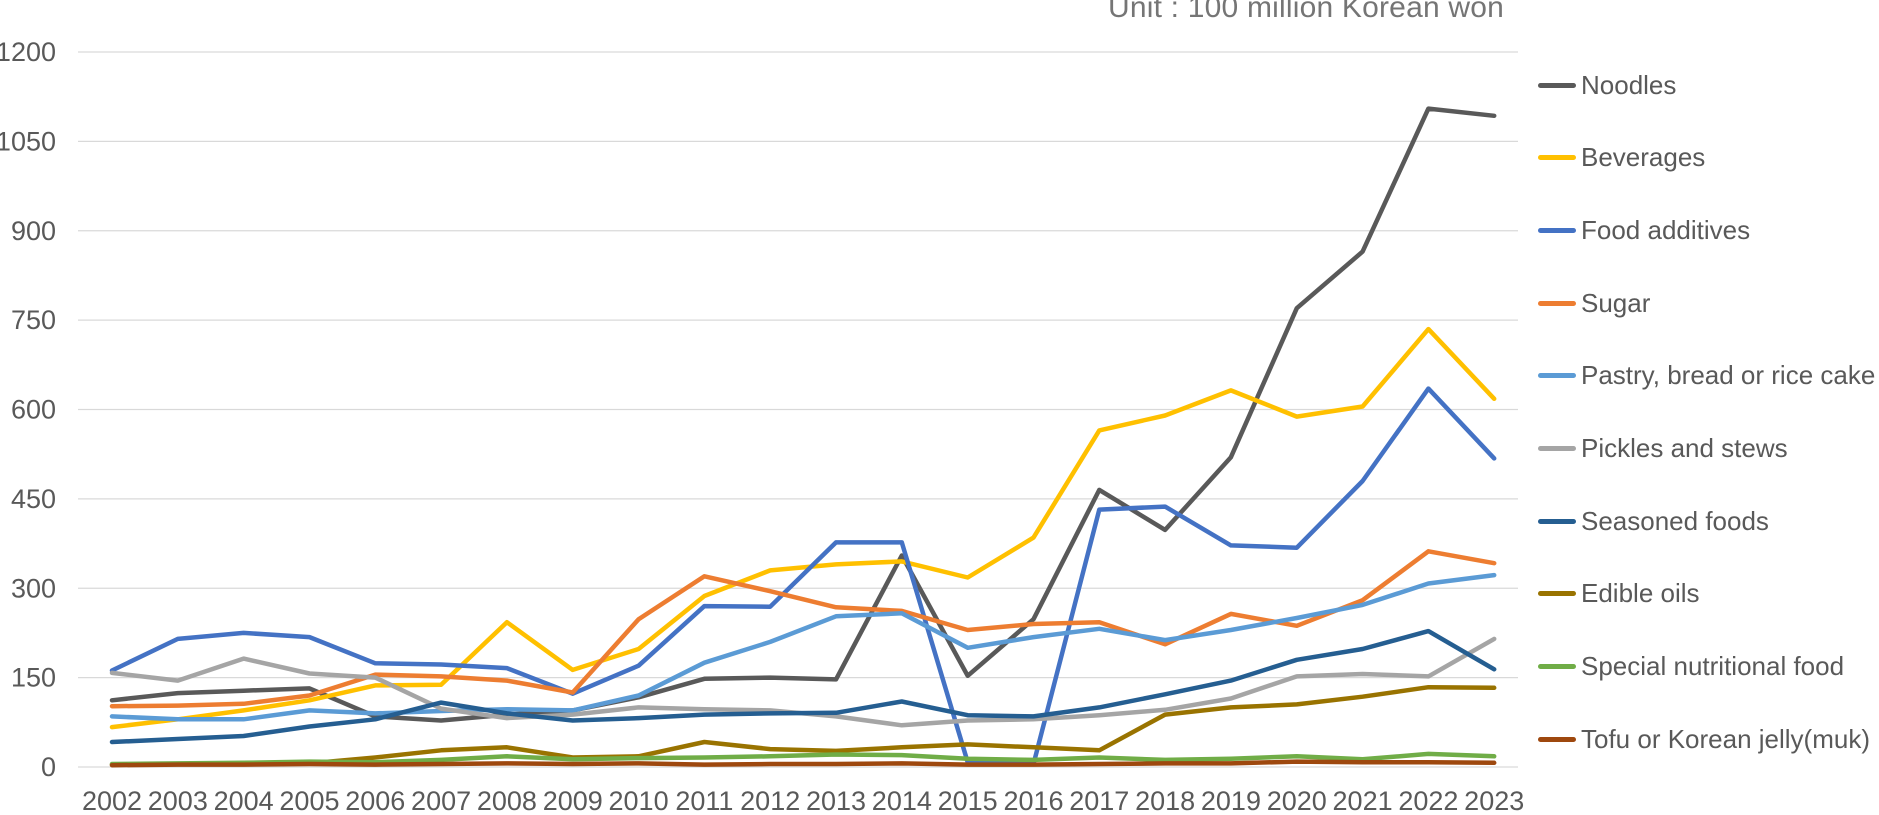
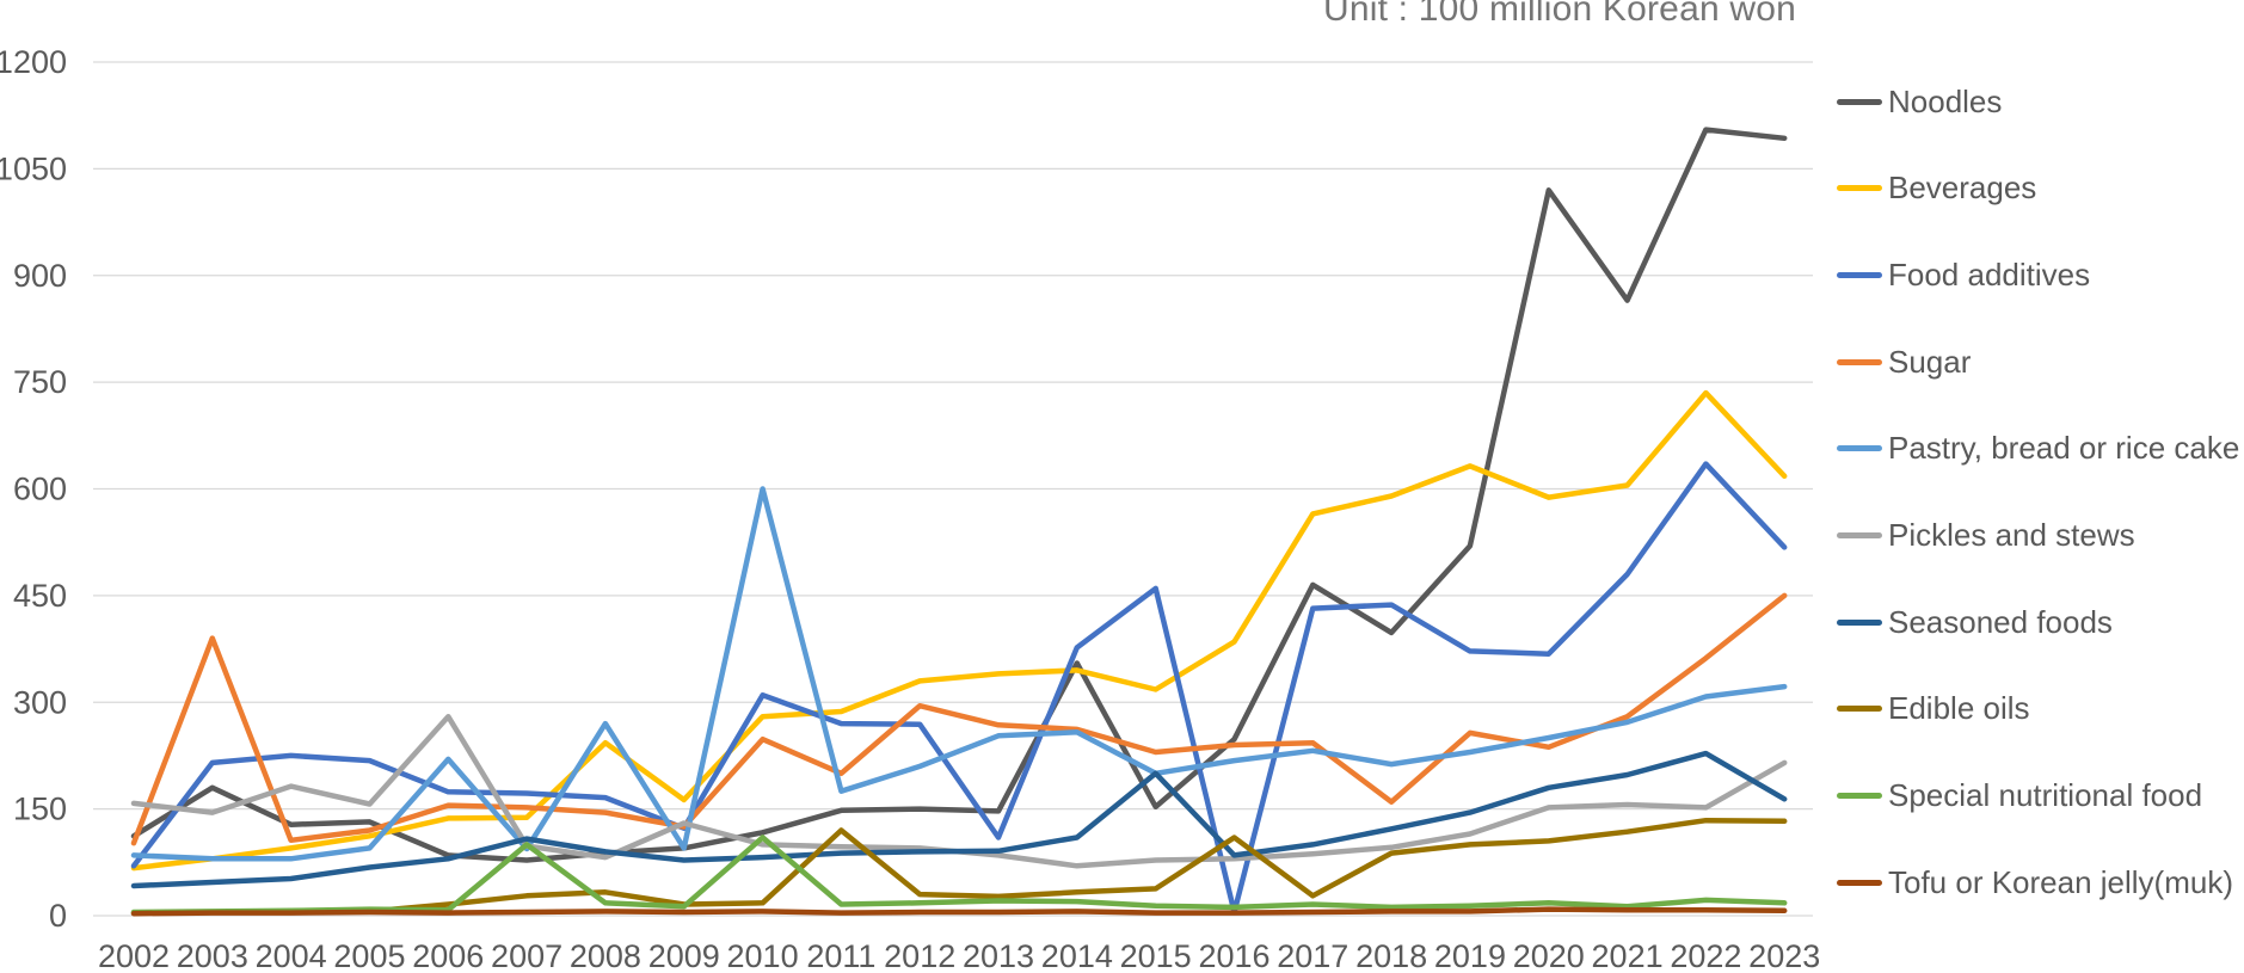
Food additives/2002: 160 -> 70
Noodles/2003: 120 -> 180
Sugar/2003: 100 -> 390
Pastry, bread or rice cake/2006: 90 -> 220
Pickles and stews/2006: 150 -> 280
Special nutritional food/2007: 10 -> 100
Pastry, bread or rice cake/2008: 100 -> 270
Pickles and stews/2009: 90 -> 130
Beverages/2010: 200 -> 280
Food additives/2010: 170 -> 310
Pastry, bread or rice cake/2010: 120 -> 600
Special nutritional food/2010: 20 -> 110
Sugar/2011: 320 -> 200
Edible oils/2011: 40 -> 120
Food additives/2013: 380 -> 110
Food additives/2015: 10 -> 460
Seasoned foods/2015: 90 -> 200
Edible oils/2016: 30 -> 110
Sugar/2018: 210 -> 160
Noodles/2020: 770 -> 1020
Sugar/2023: 340 -> 450
